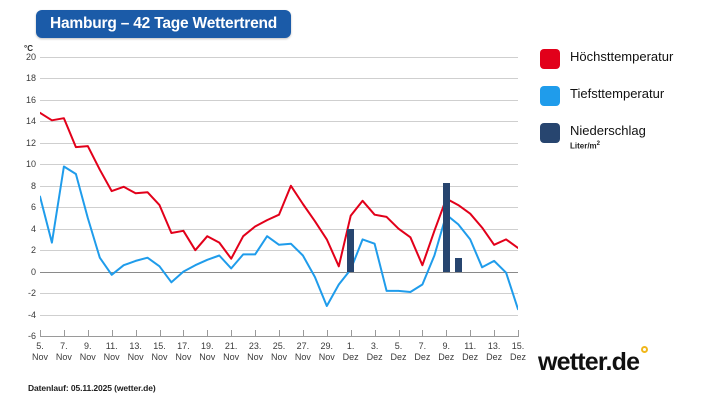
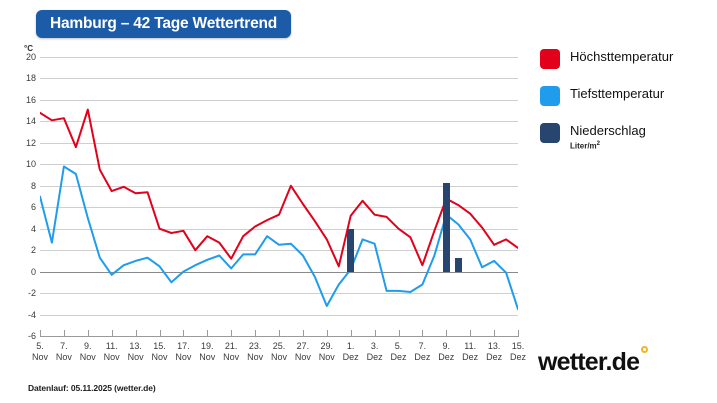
Höchsttemperatur/9. Nov: 11.7 -> 15.1
Höchsttemperatur/15. Nov: 6.2 -> 4.0
